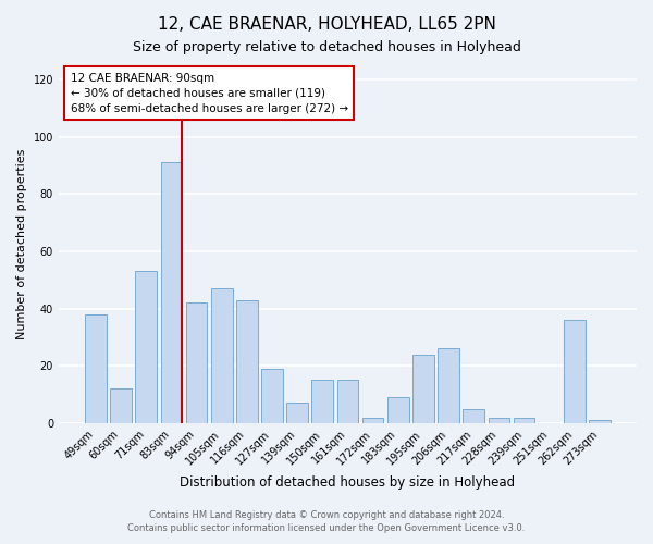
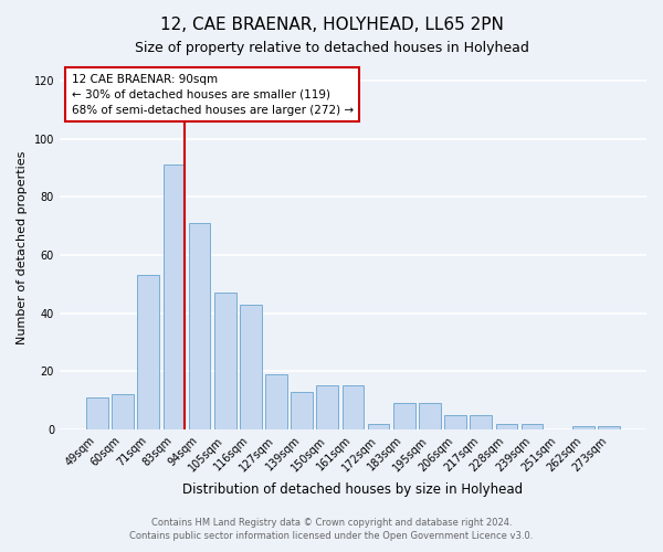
49sqm: 38 -> 11
94sqm: 42 -> 71
139sqm: 7 -> 13
195sqm: 24 -> 9
206sqm: 26 -> 5
262sqm: 36 -> 1
